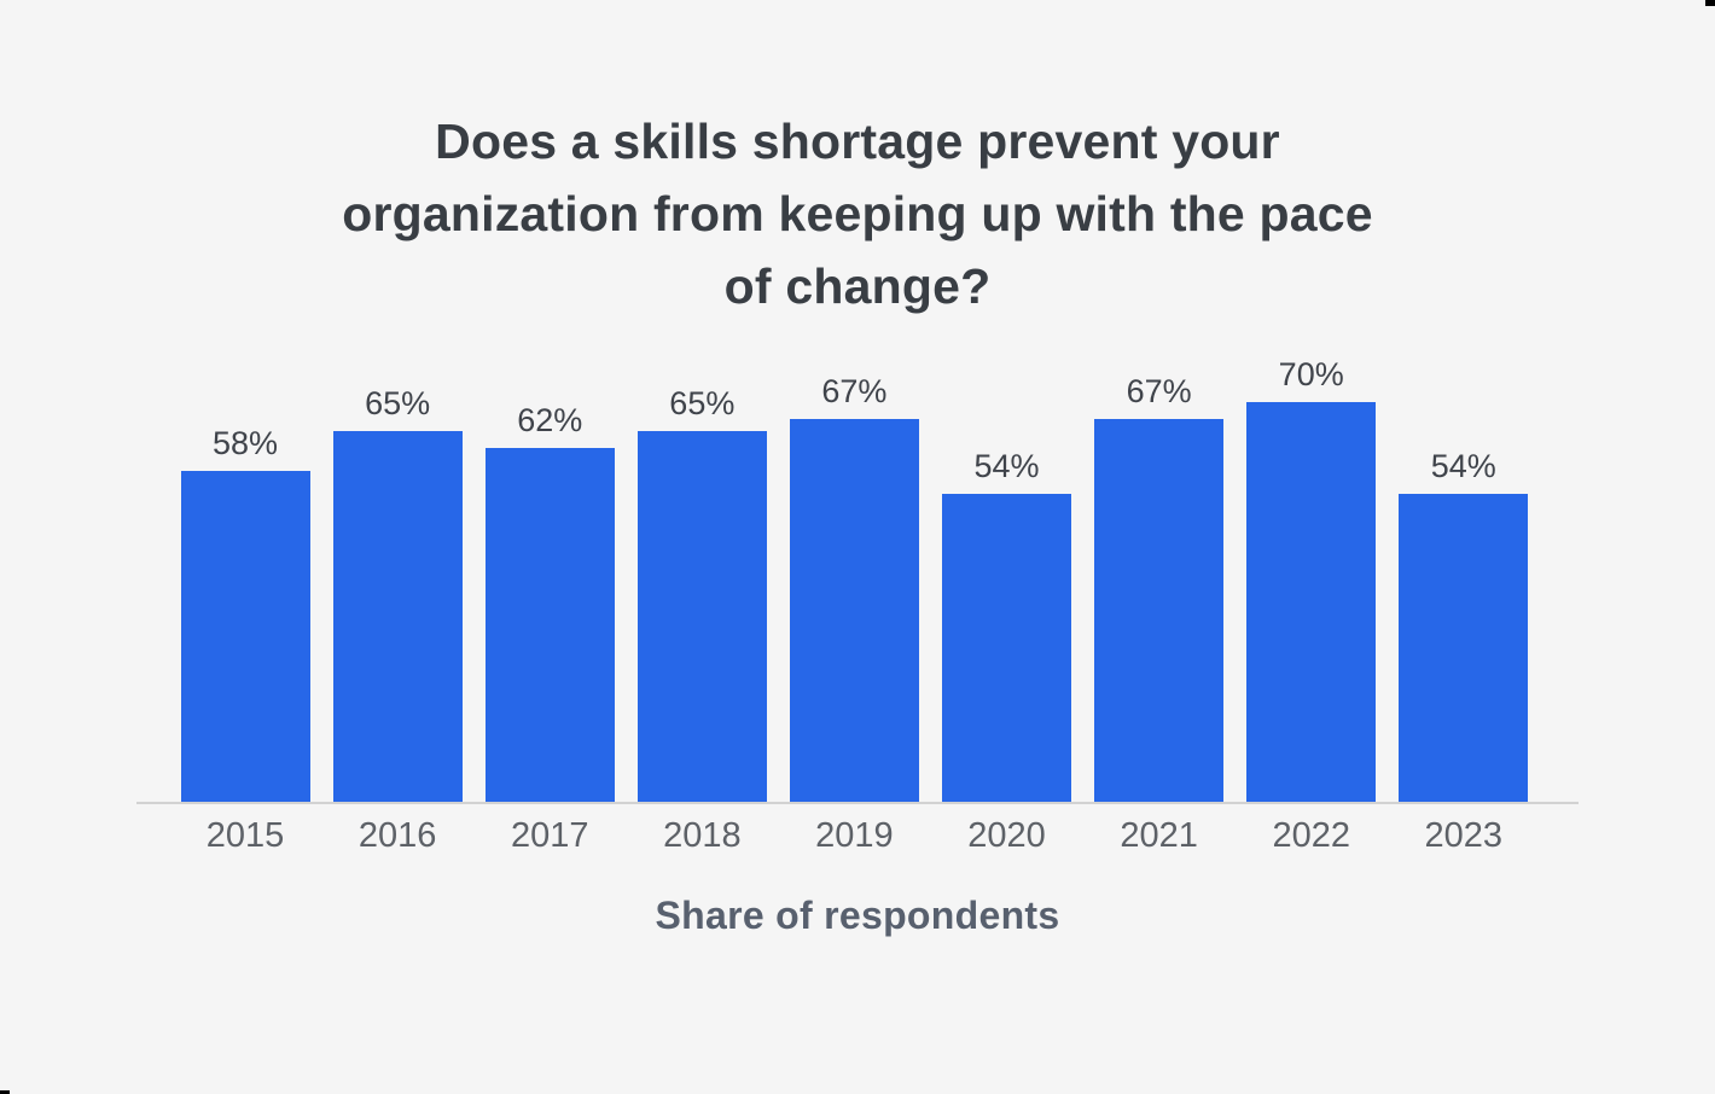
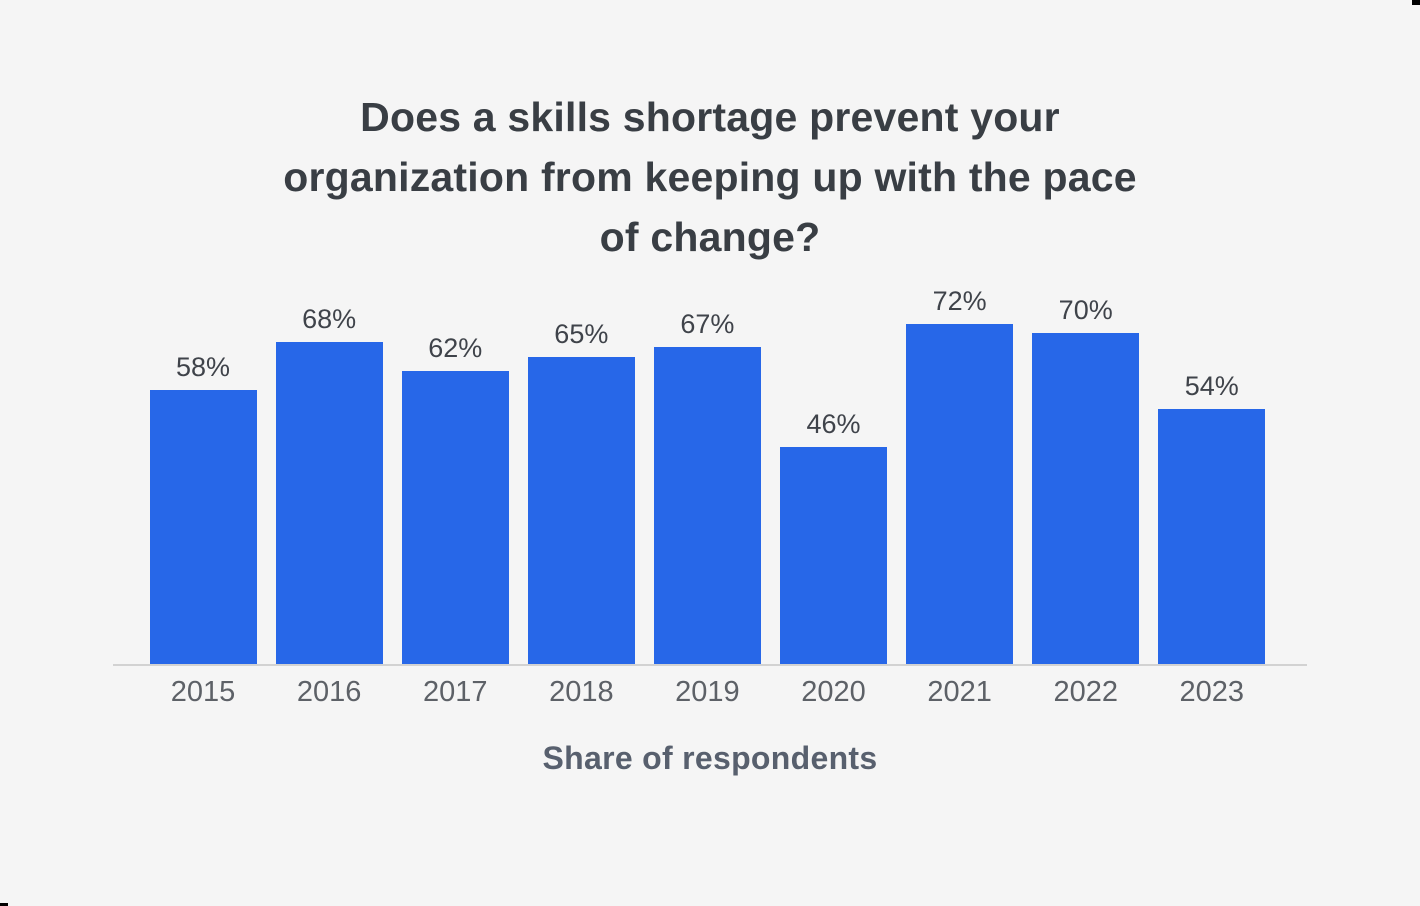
2016: 65% -> 68%
2020: 54% -> 46%
2021: 67% -> 72%
